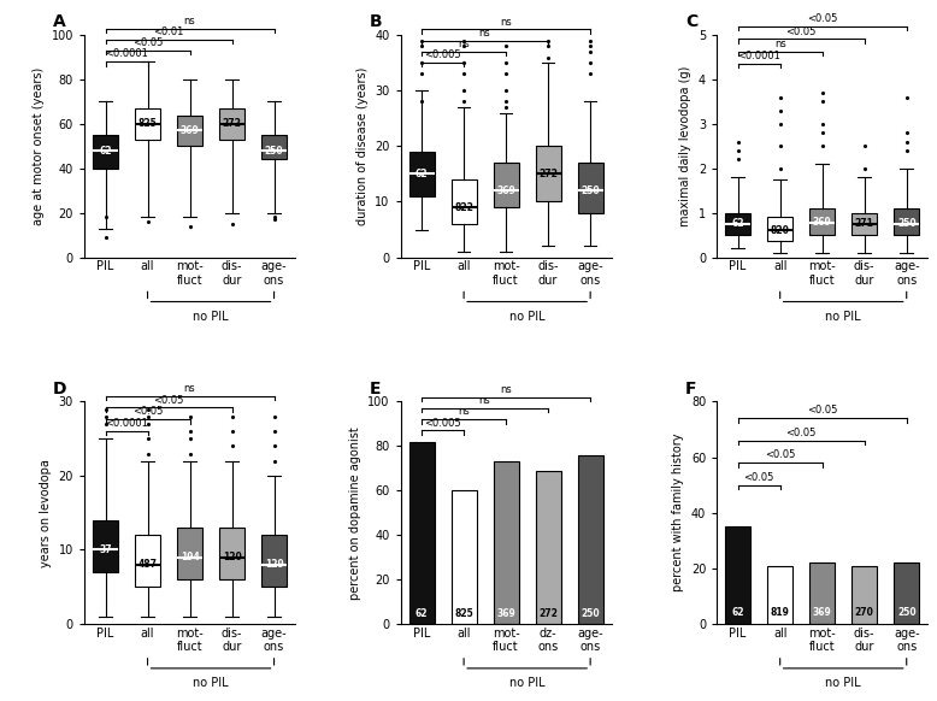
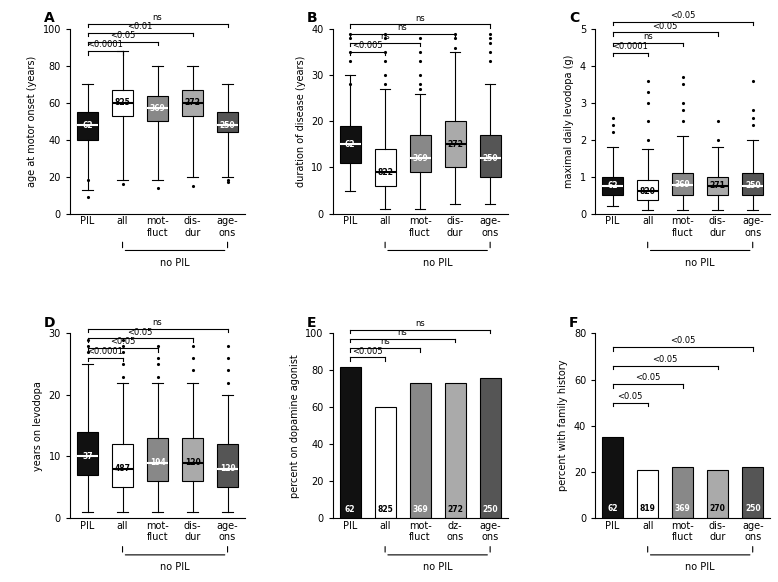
dz- ons: 69 -> 73
